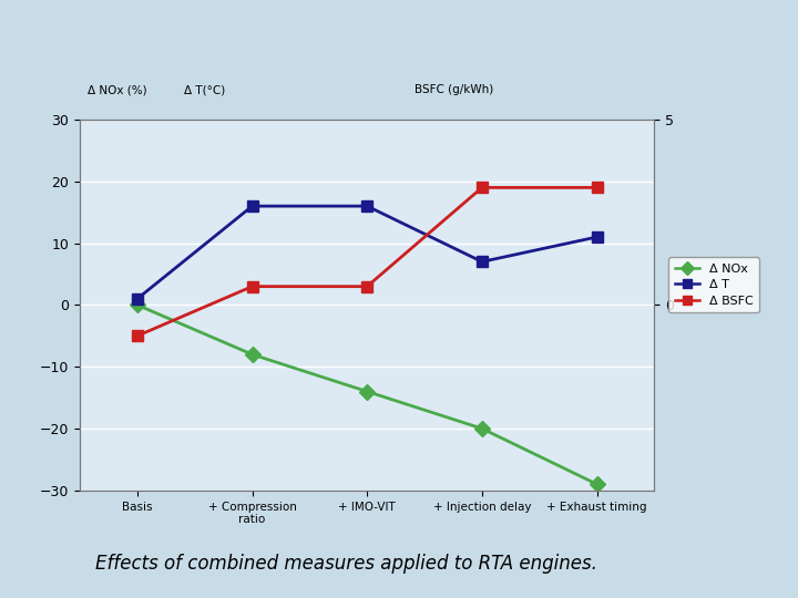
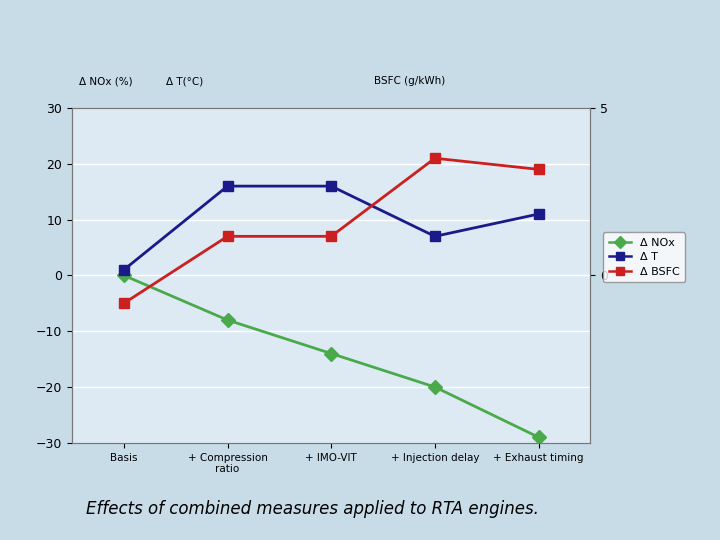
Δ BSFC/+ Compression ratio: 3 -> 7
Δ BSFC/+ IMO-VIT: 3 -> 7
Δ BSFC/+ Injection delay: 19 -> 21
